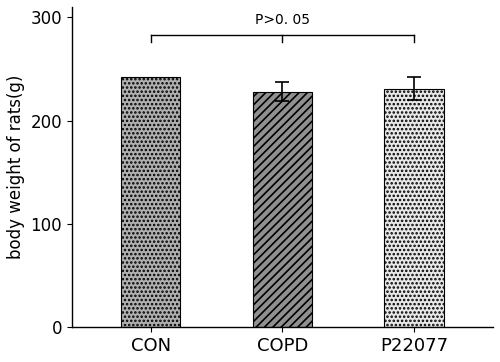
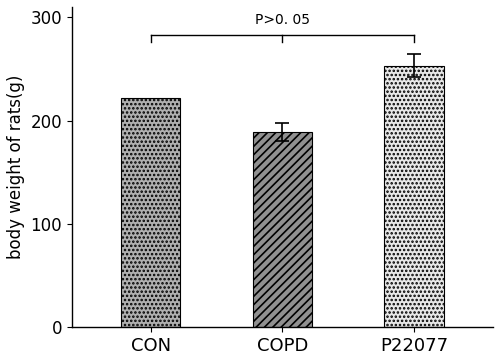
CON: 242 -> 222
COPD: 228 -> 189
P22077: 231 -> 253
